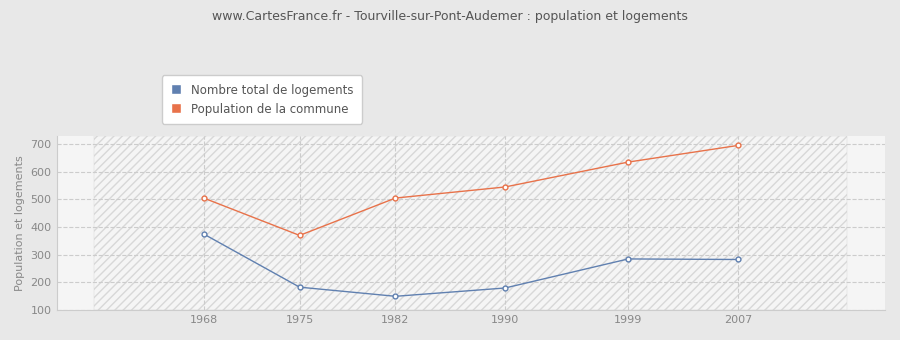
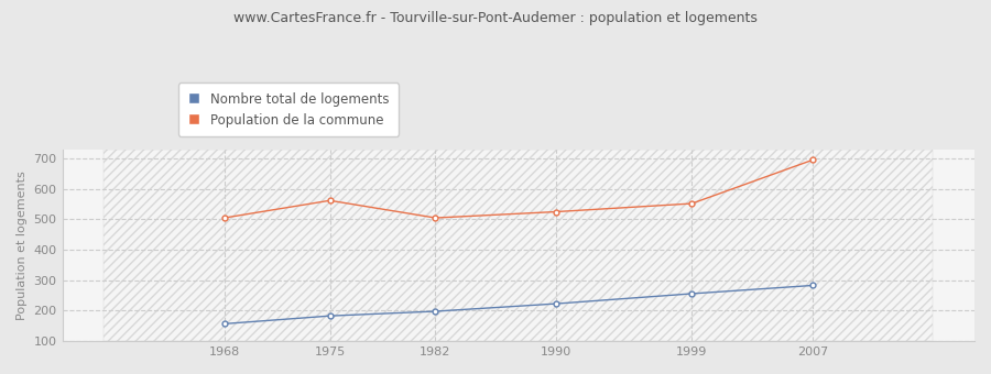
Nombre total de logements/1968: 375 -> 157
Population de la commune/1975: 370 -> 562
Nombre total de logements/1982: 150 -> 198
Nombre total de logements/1990: 180 -> 223
Population de la commune/1990: 545 -> 525
Nombre total de logements/1999: 285 -> 256
Population de la commune/1999: 635 -> 552
